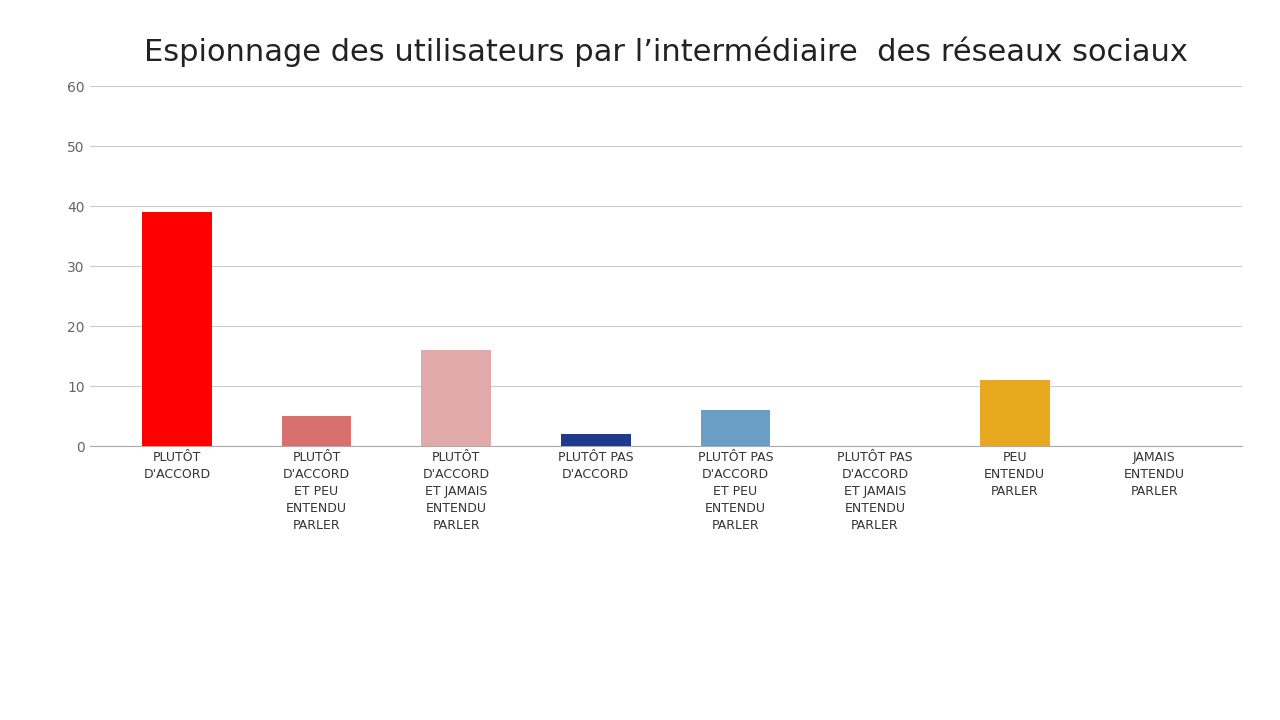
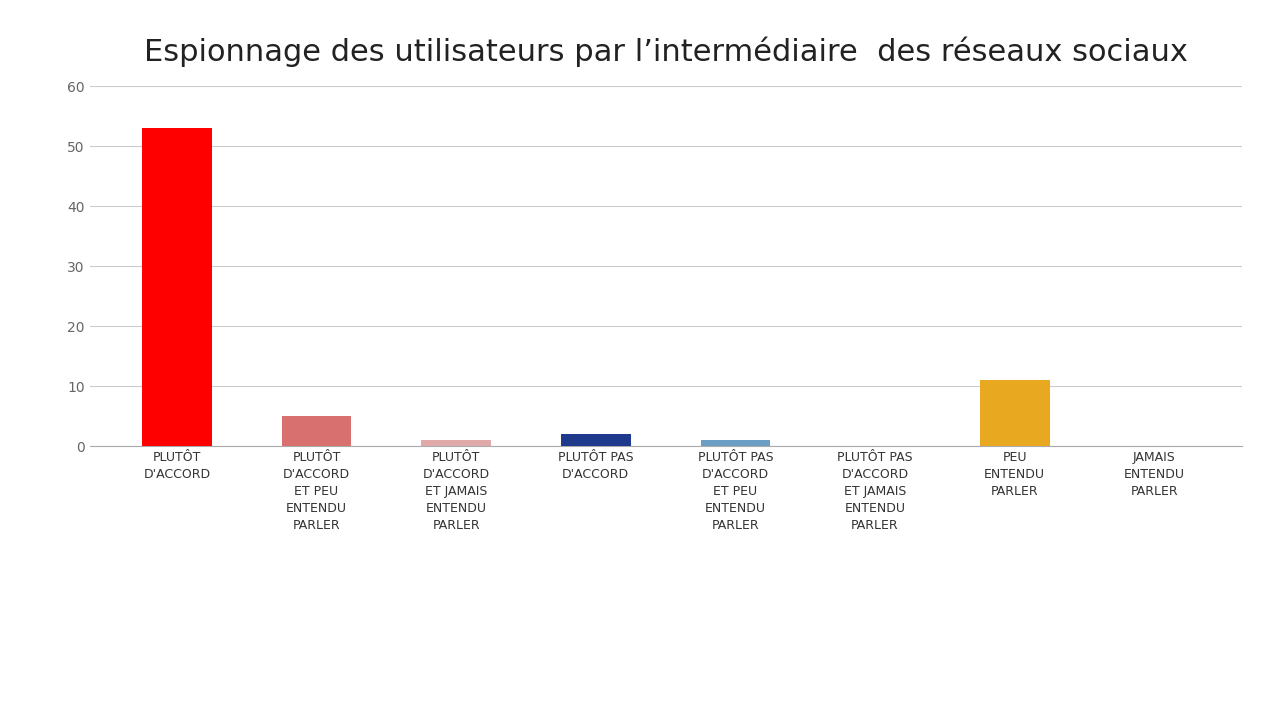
PLUTÔT D'ACCORD: 39 -> 53
PLUTÔT D'ACCORD ET JAMAIS ENTENDU PARLER: 16 -> 1
PLUTÔT PAS D'ACCORD ET PEU ENTENDU PARLER: 6 -> 1
